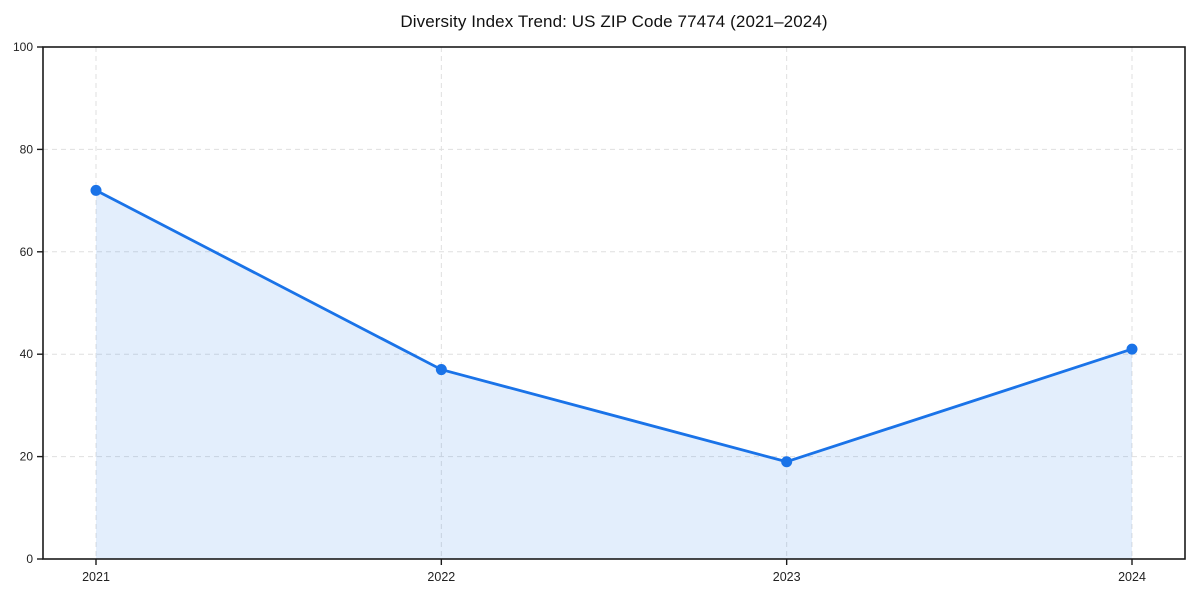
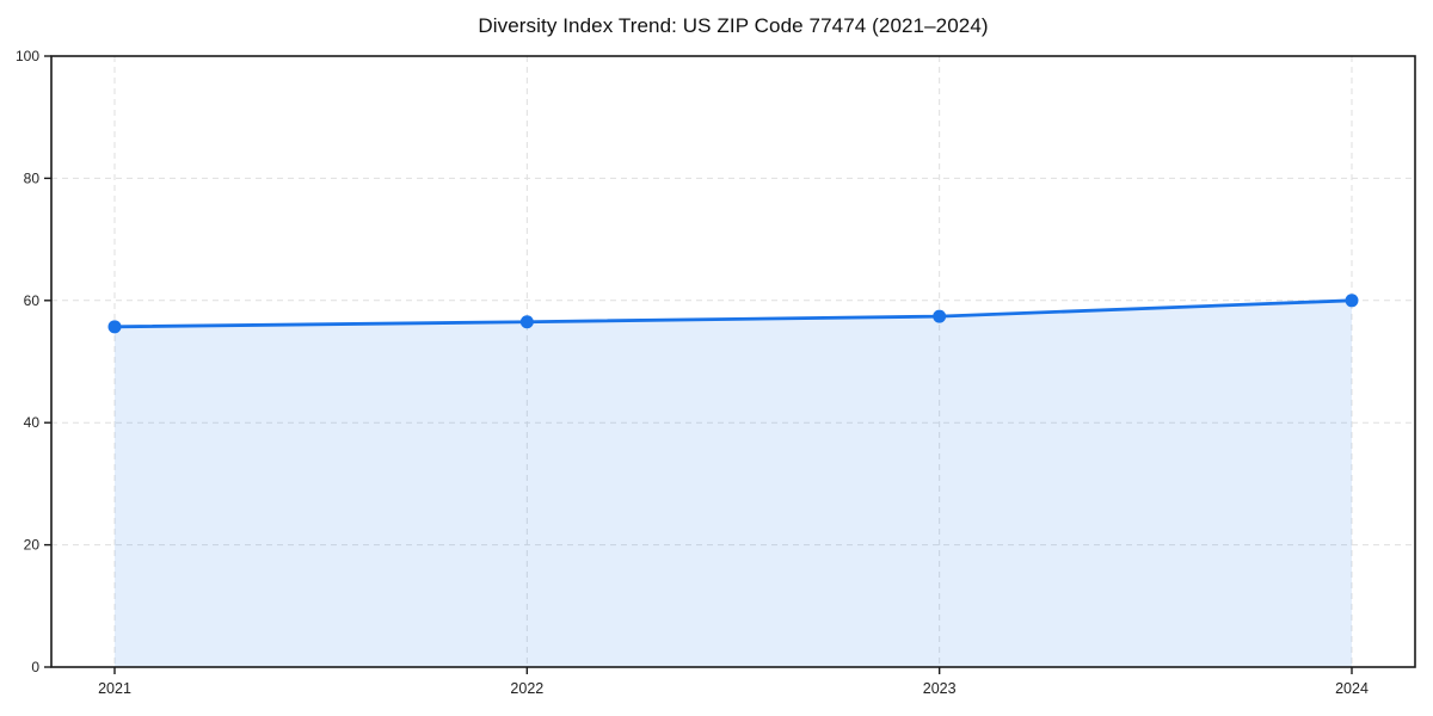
2021: 72 -> 56
2022: 37 -> 56
2023: 19 -> 57
2024: 41 -> 60
